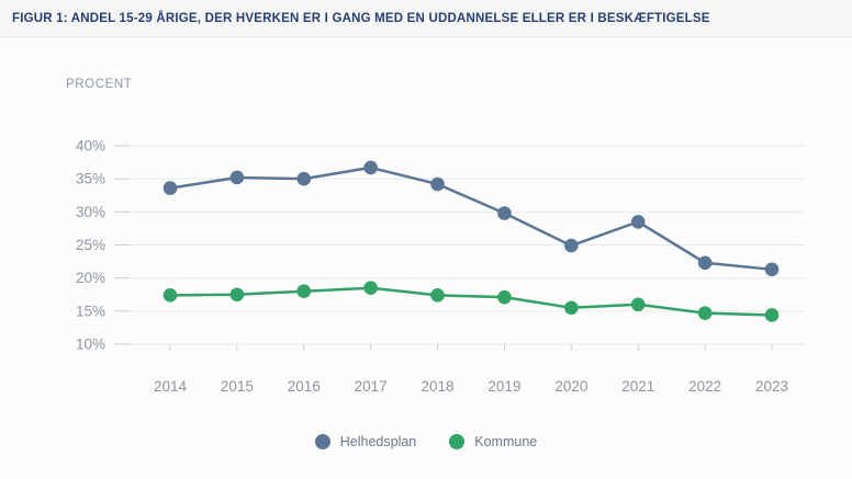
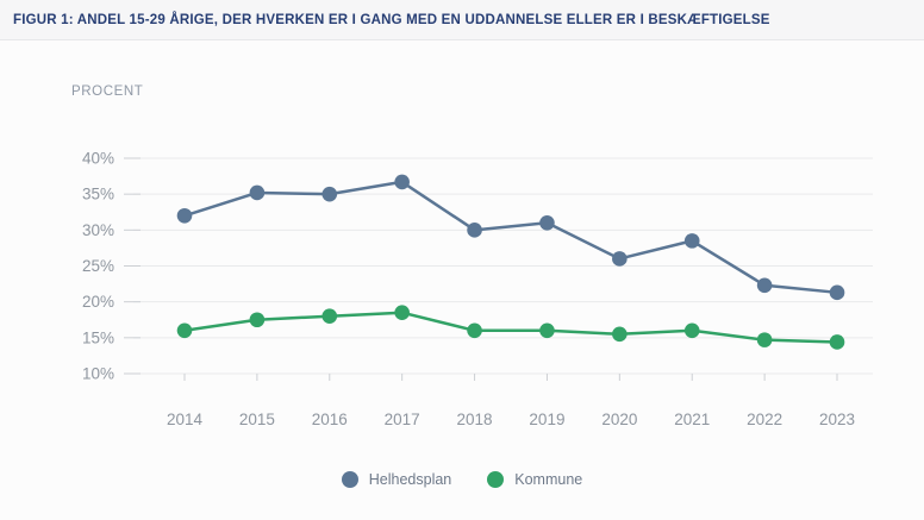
Helhedsplan/2014: 34% -> 32%
Kommune/2014: 17% -> 16%
Helhedsplan/2018: 34% -> 30%
Kommune/2018: 17% -> 16%
Helhedsplan/2019: 30% -> 31%
Kommune/2019: 17% -> 16%
Helhedsplan/2020: 25% -> 26%
